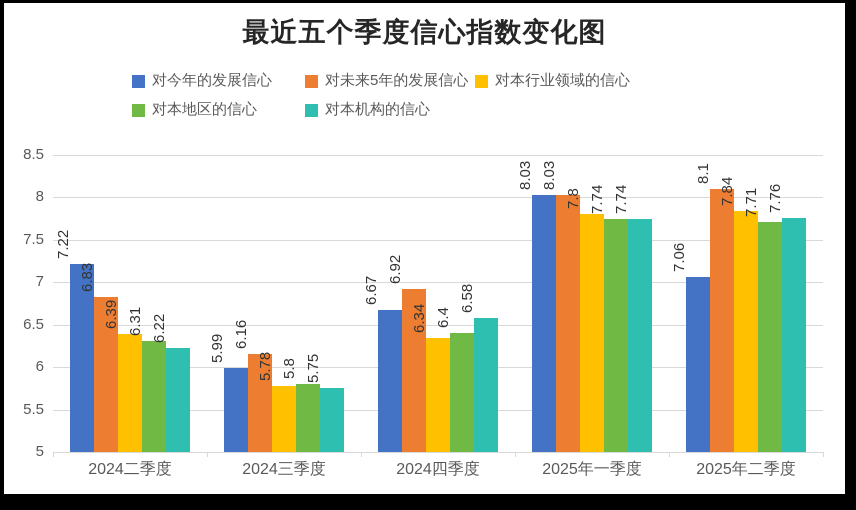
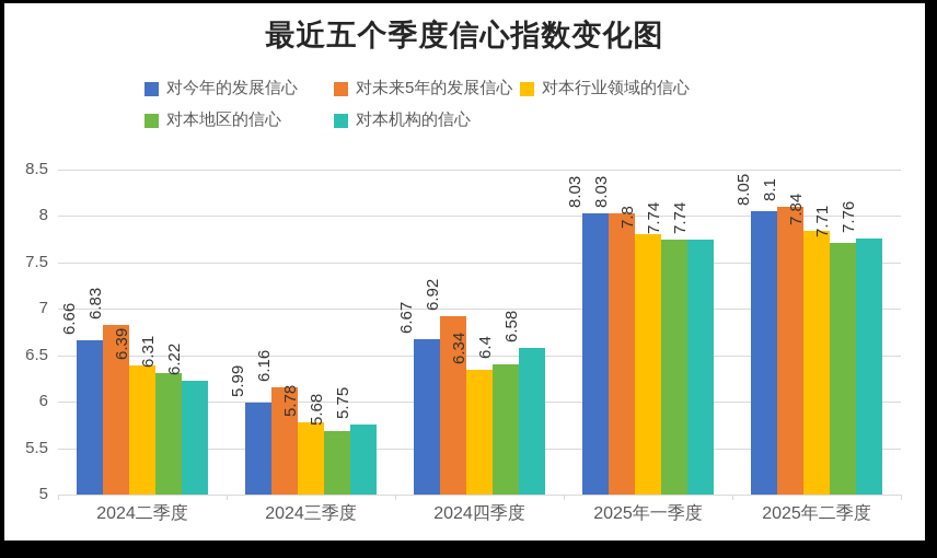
对今年的发展信心/2024二季度: 7.22 -> 6.66
对本地区的信心/2024三季度: 5.8 -> 5.68
对今年的发展信心/2025年二季度: 7.06 -> 8.05
